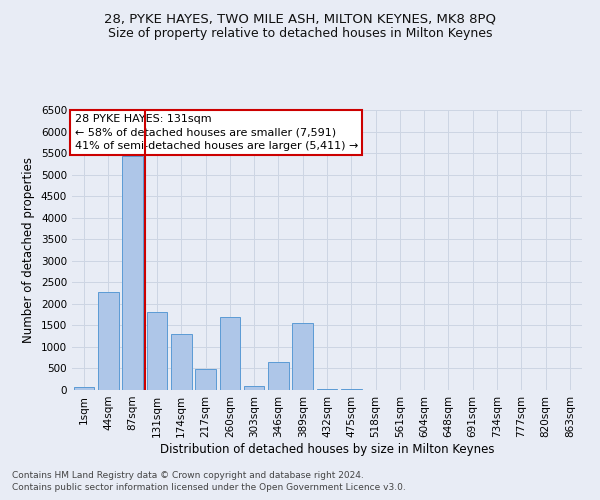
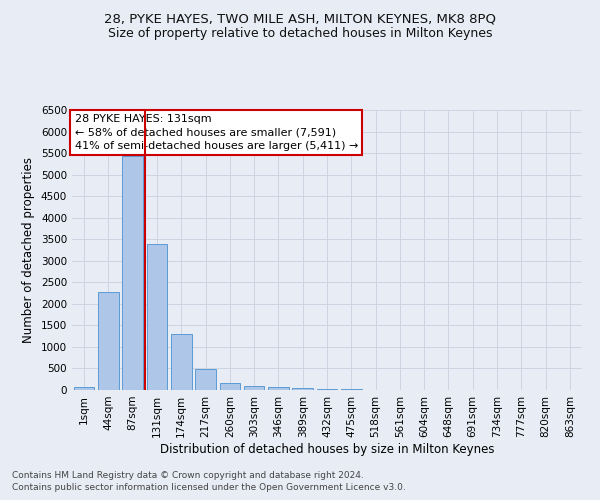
131sqm: 1800 -> 3380
260sqm: 1700 -> 160
346sqm: 650 -> 60
389sqm: 1550 -> 40
